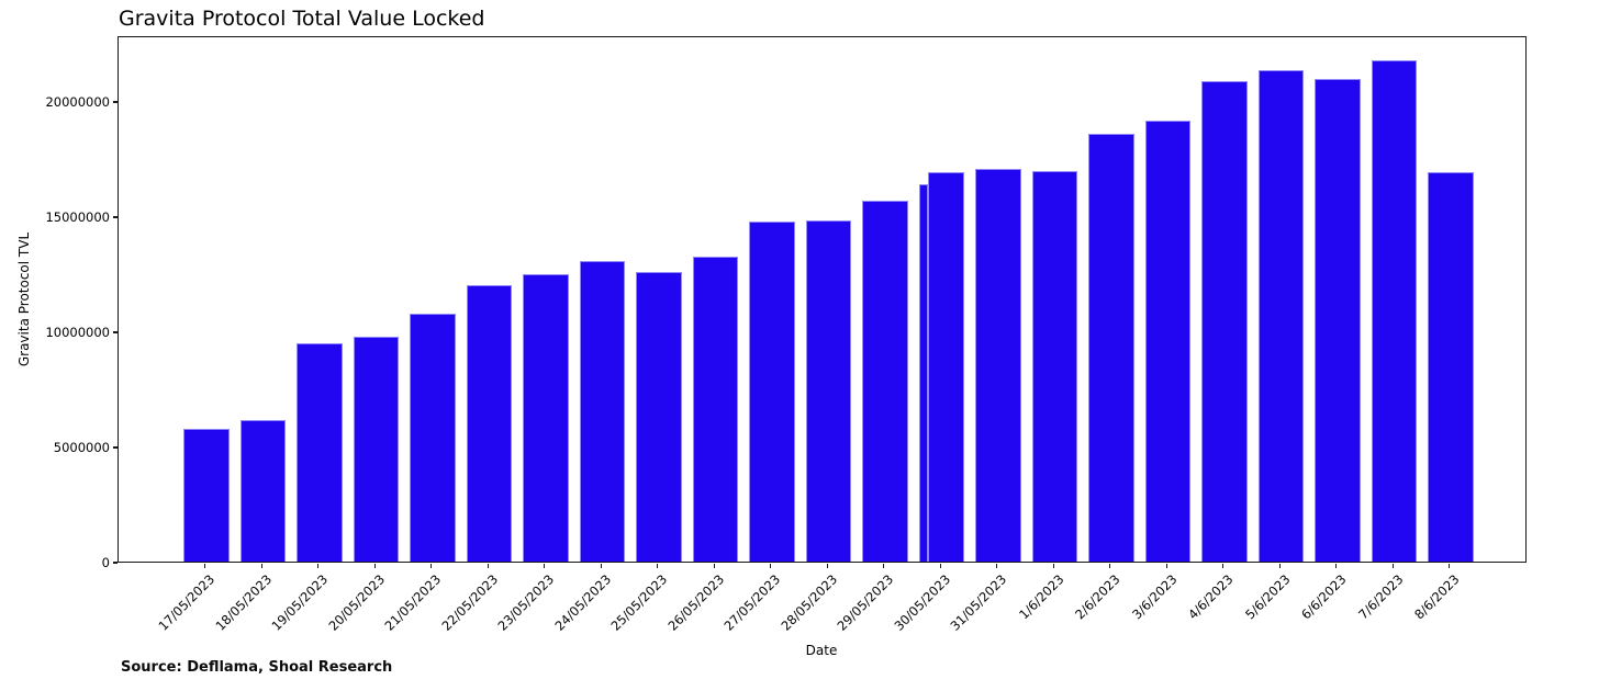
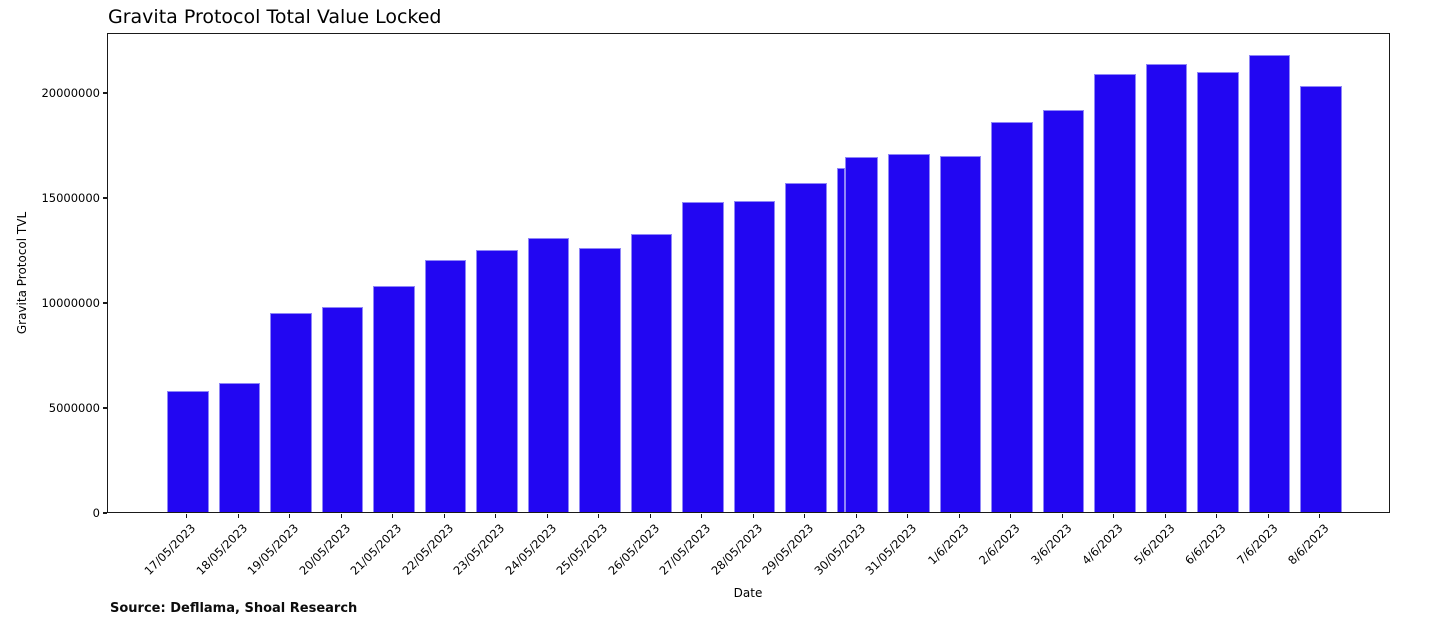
8/6/2023: 16900000 -> 20300000
